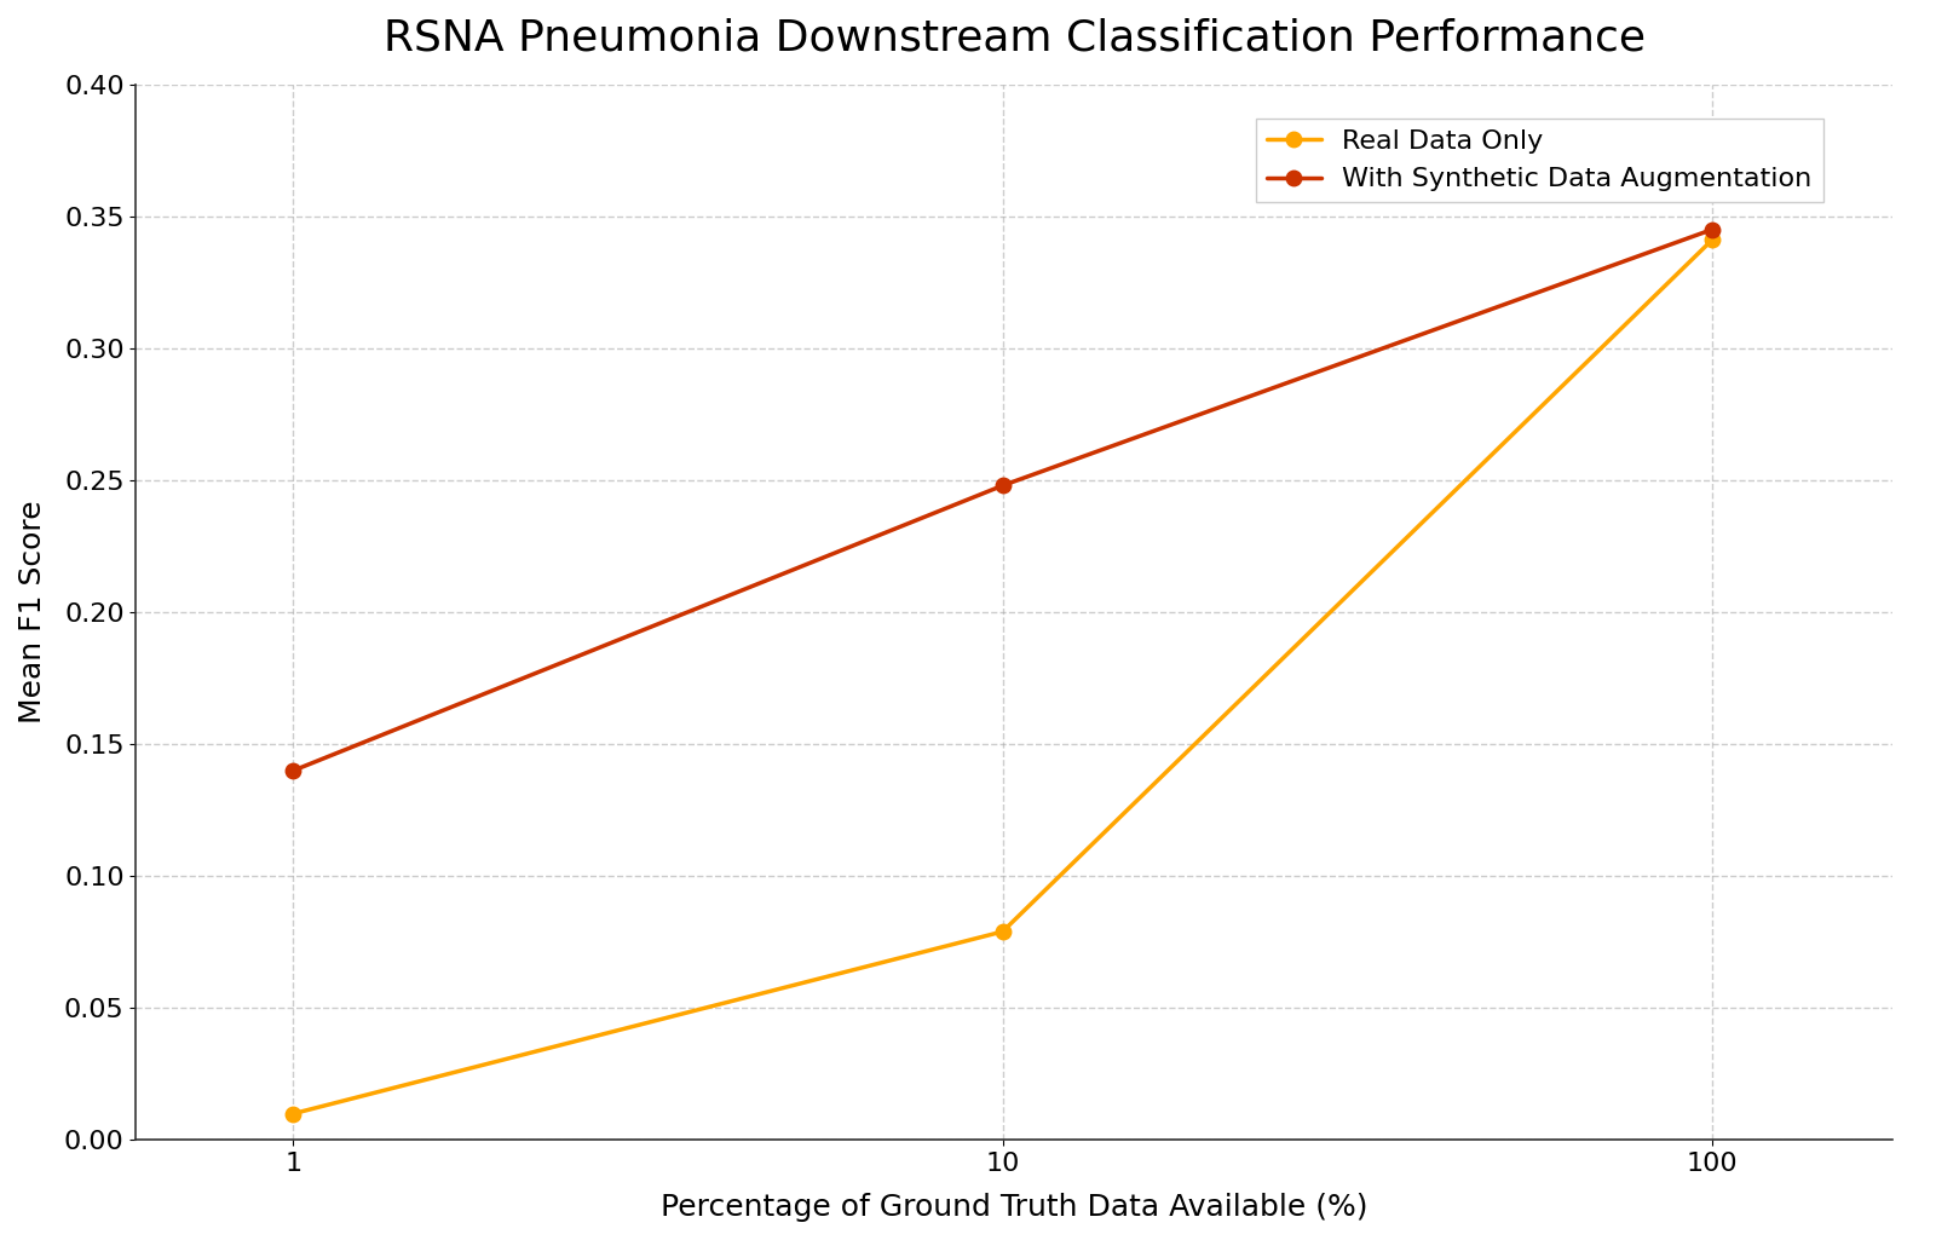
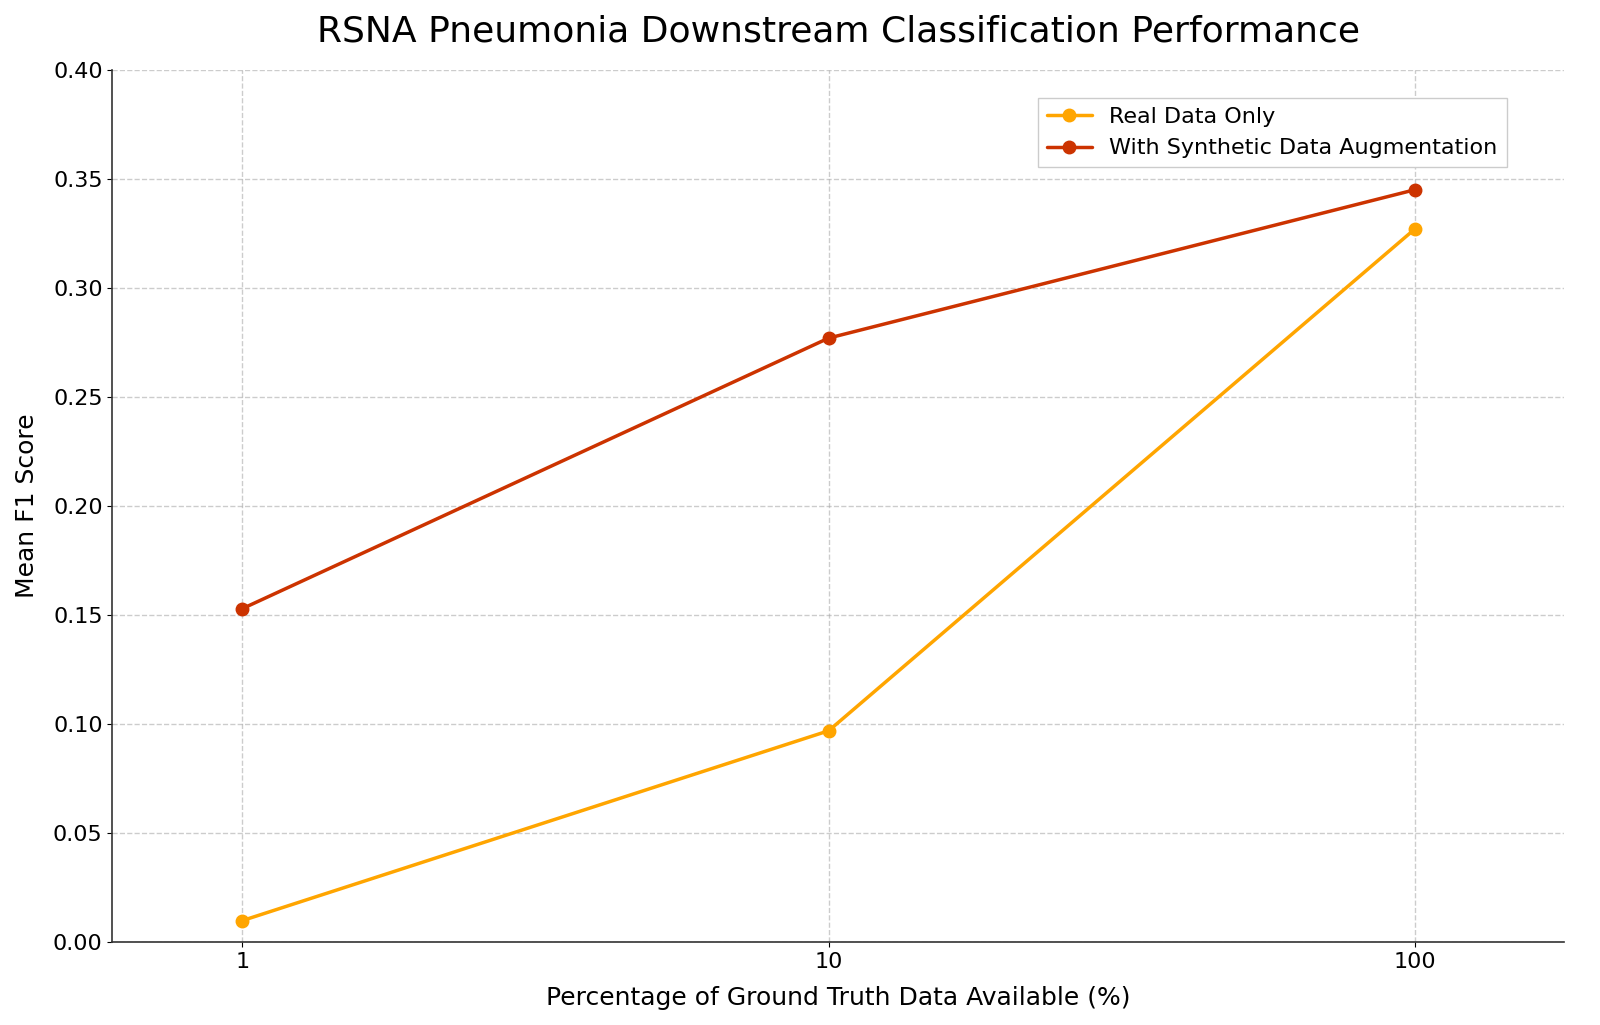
With Synthetic Data Augmentation/1: 0.140 -> 0.153
Real Data Only/10: 0.079 -> 0.097
With Synthetic Data Augmentation/10: 0.248 -> 0.277
Real Data Only/100: 0.341 -> 0.327
